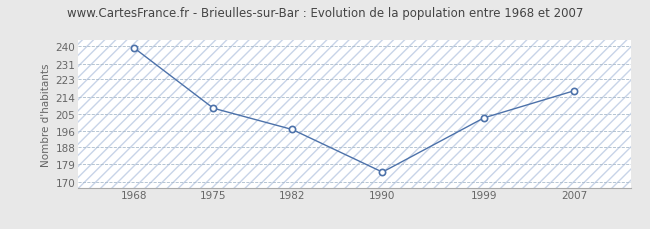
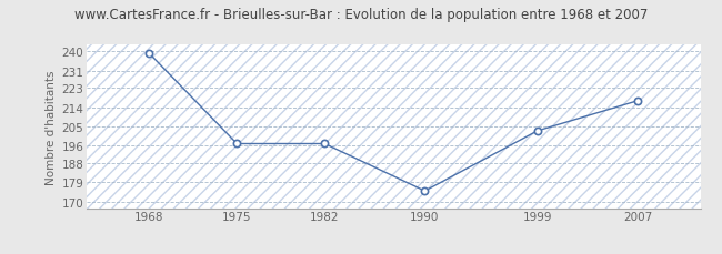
1975: 208 -> 197
